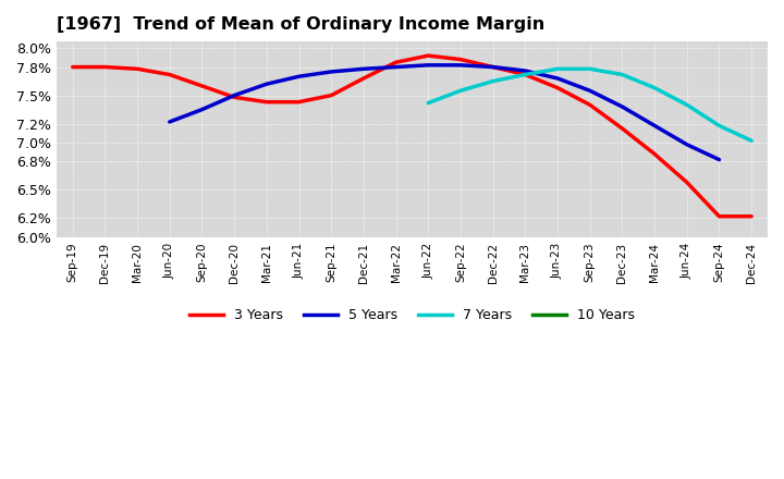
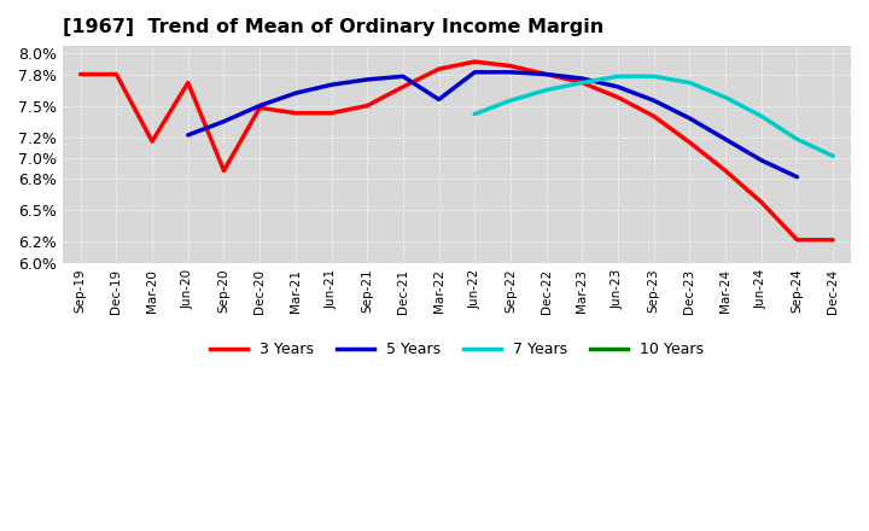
3 Years/Mar-20: 7.78% -> 7.16%
3 Years/Sep-20: 7.60% -> 6.88%
5 Years/Mar-22: 7.80% -> 7.56%
